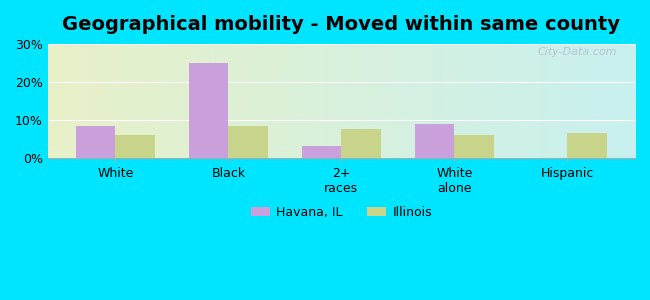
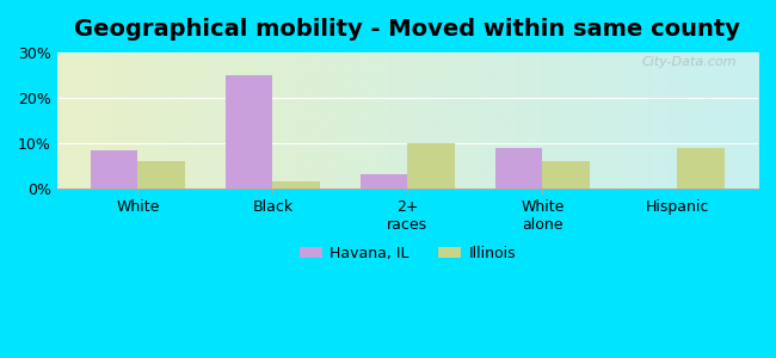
Illinois/Black: 8.5% -> 1.5%
Illinois/2+ races: 7.5% -> 10.0%
Illinois/Hispanic: 6.5% -> 9.0%
